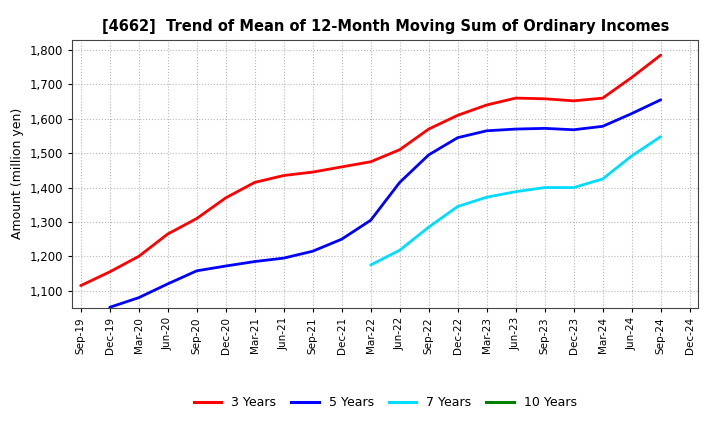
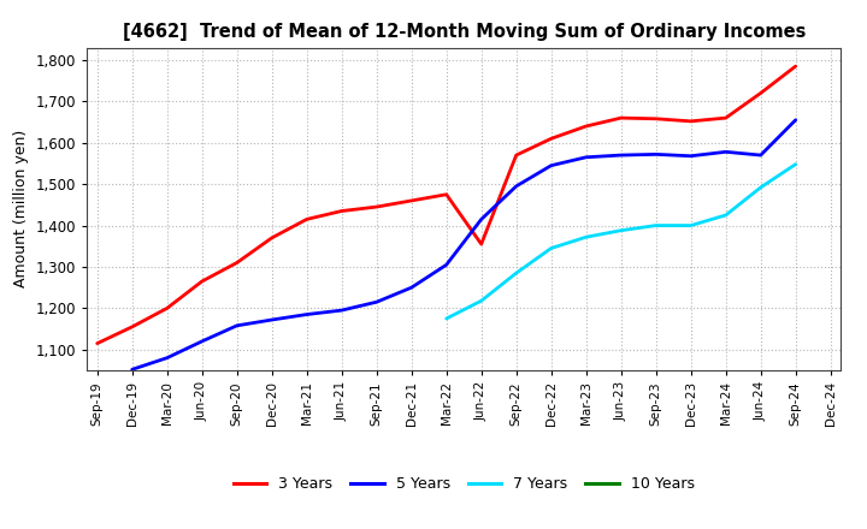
3 Years/Jun-22: 1,510 -> 1,355
5 Years/Jun-24: 1,615 -> 1,570
